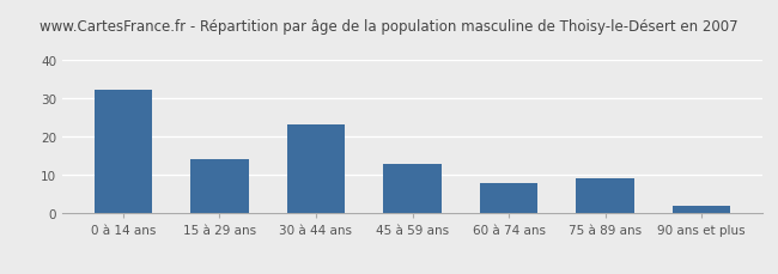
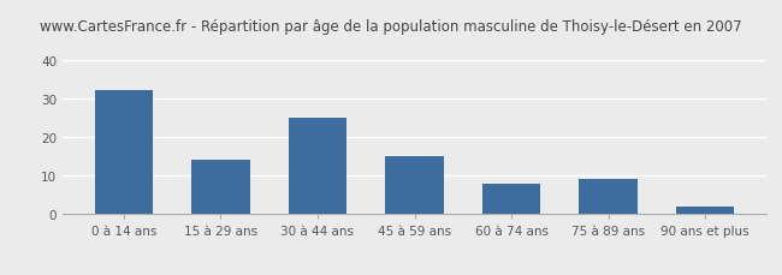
30 à 44 ans: 23 -> 25
45 à 59 ans: 13 -> 15
